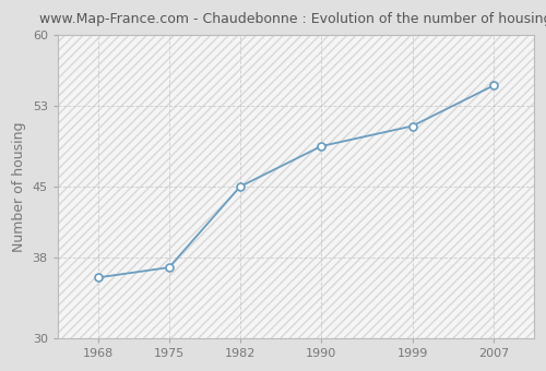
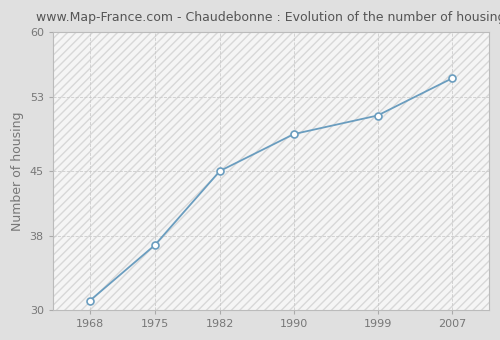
1968: 36 -> 31
